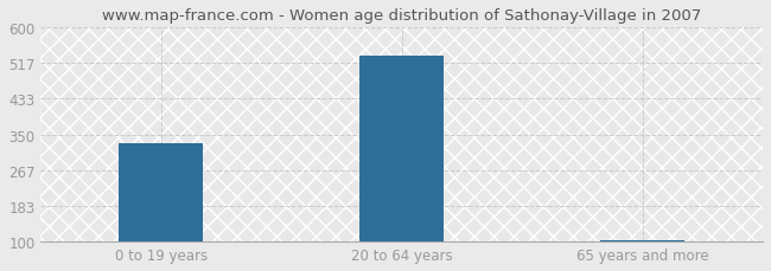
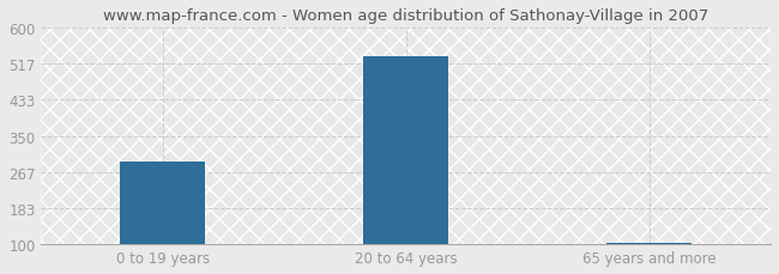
0 to 19 years: 330 -> 290
